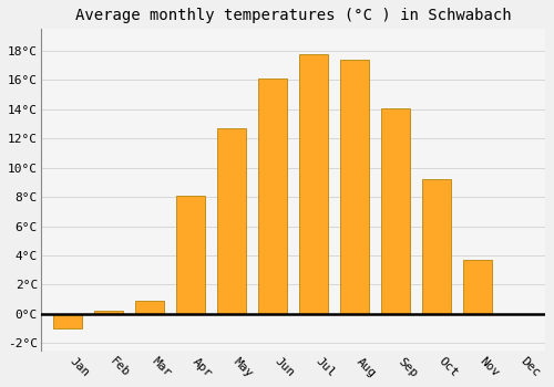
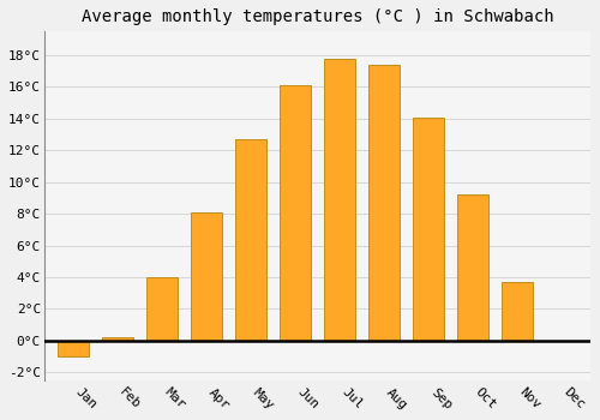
Mar: 0.9°C -> 4.0°C
